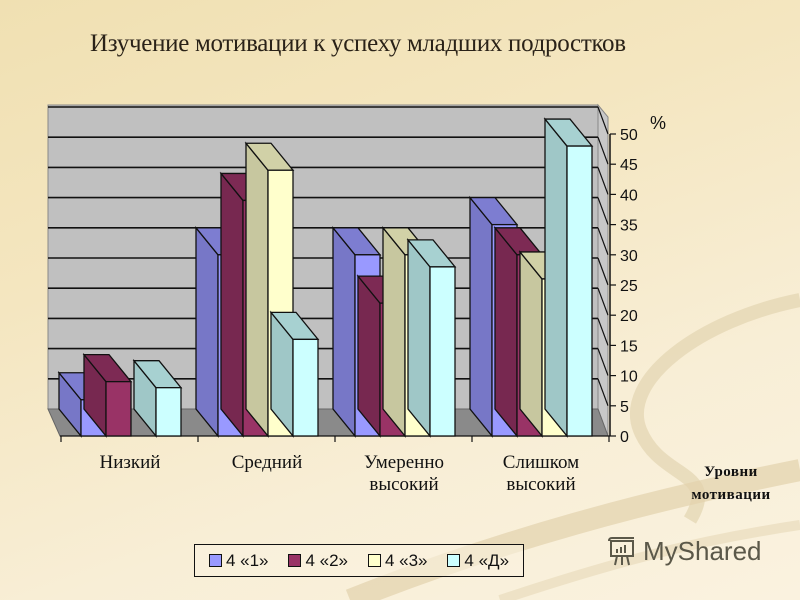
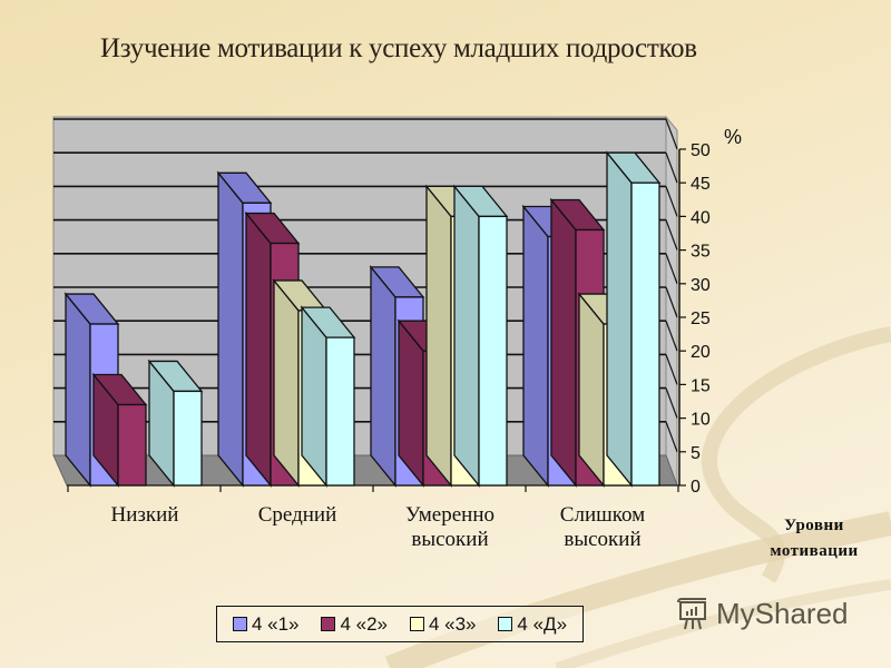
4 «1»/Низкий: 6 -> 24
4 «2»/Низкий: 9 -> 12
4 «Д»/Низкий: 8 -> 14
4 «1»/Средний: 30 -> 42
4 «2»/Средний: 39 -> 36
4 «3»/Средний: 44 -> 26
4 «Д»/Средний: 16 -> 22
4 «1»/Умеренно высокий: 30 -> 28
4 «2»/Умеренно высокий: 22 -> 20
4 «3»/Умеренно высокий: 30 -> 40
4 «Д»/Умеренно высокий: 28 -> 40
4 «1»/Слишком высокий: 35 -> 37
4 «2»/Слишком высокий: 30 -> 38
4 «3»/Слишком высокий: 26 -> 24
4 «Д»/Слишком высокий: 48 -> 45
